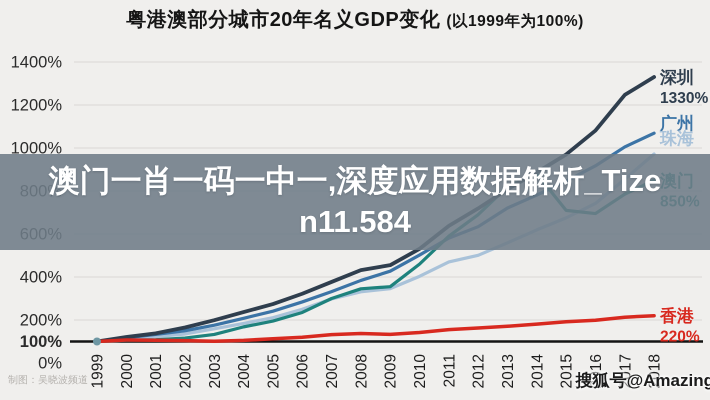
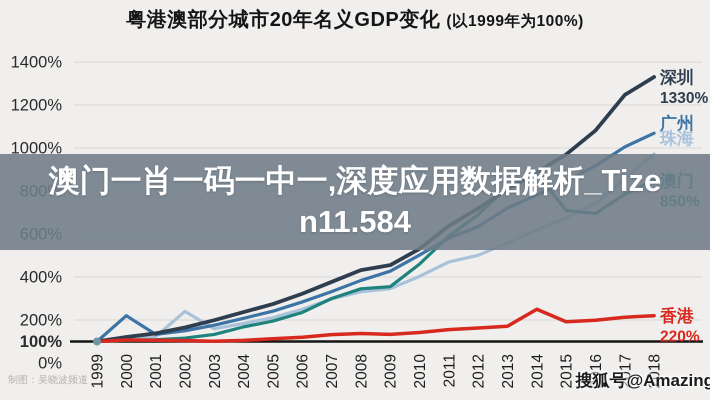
广州/2000: 120% -> 220%
珠海/2002: 140% -> 240%
香港/2014: 180% -> 250%
